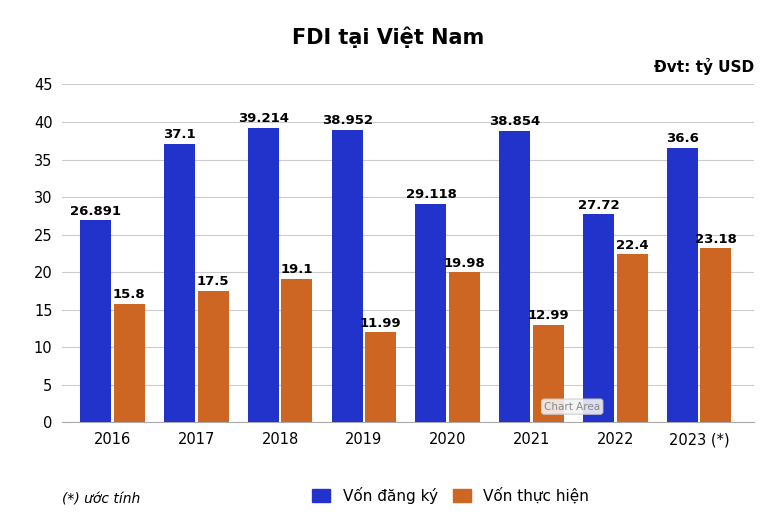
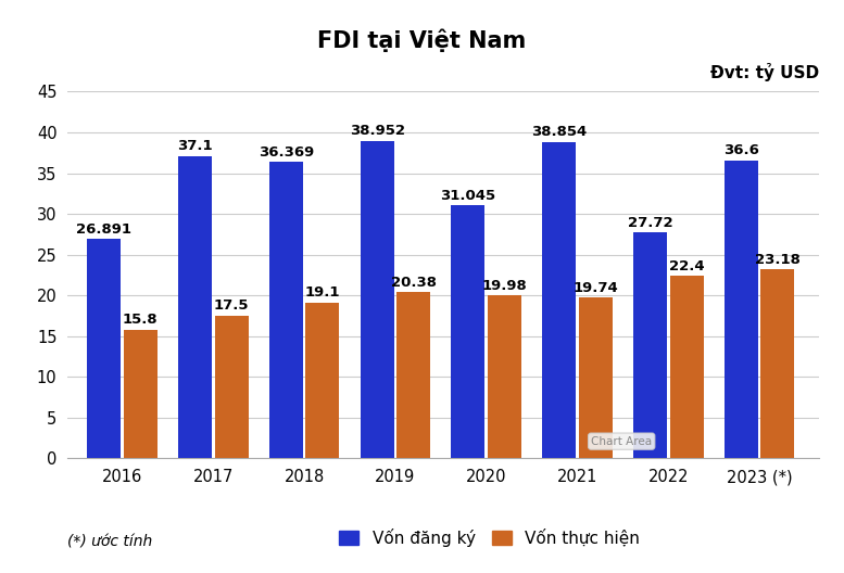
Vốn đăng ký/2018: 39.214 -> 36.369
Vốn thực hiện/2019: 11.99 -> 20.38
Vốn đăng ký/2020: 29.118 -> 31.045
Vốn thực hiện/2021: 12.99 -> 19.74
